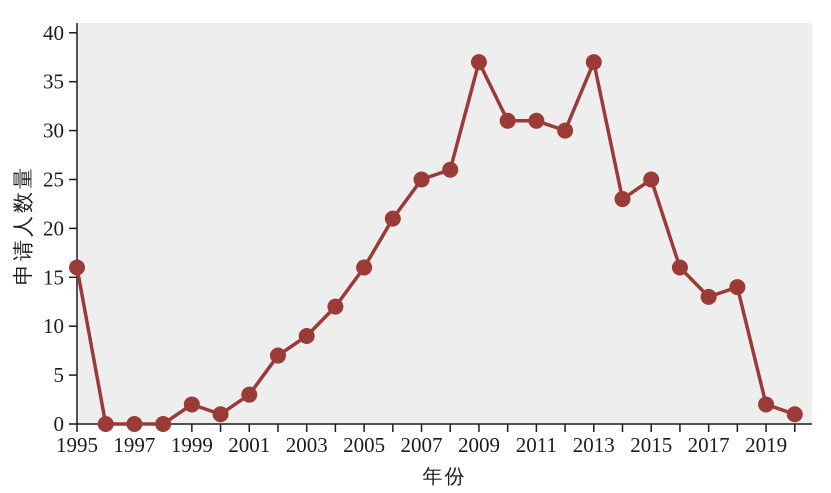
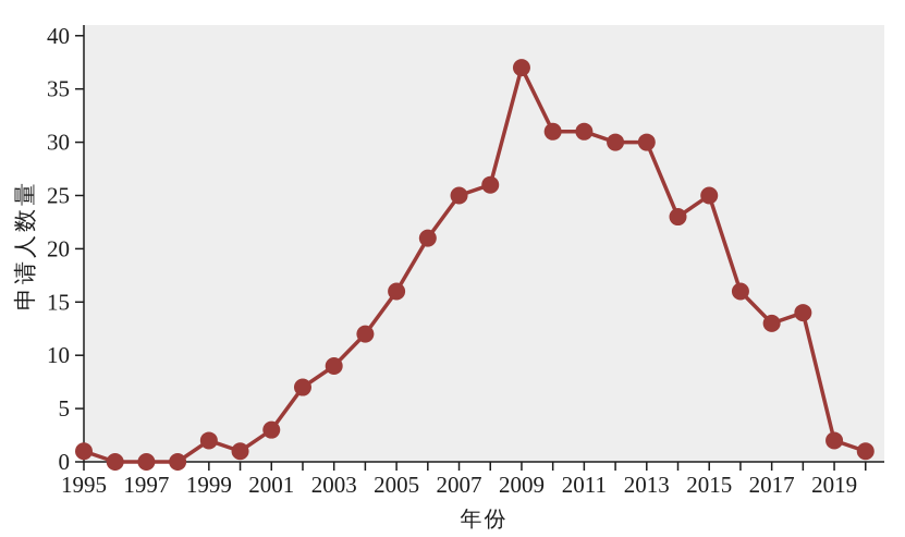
1995: 16 -> 1
2013: 37 -> 30
